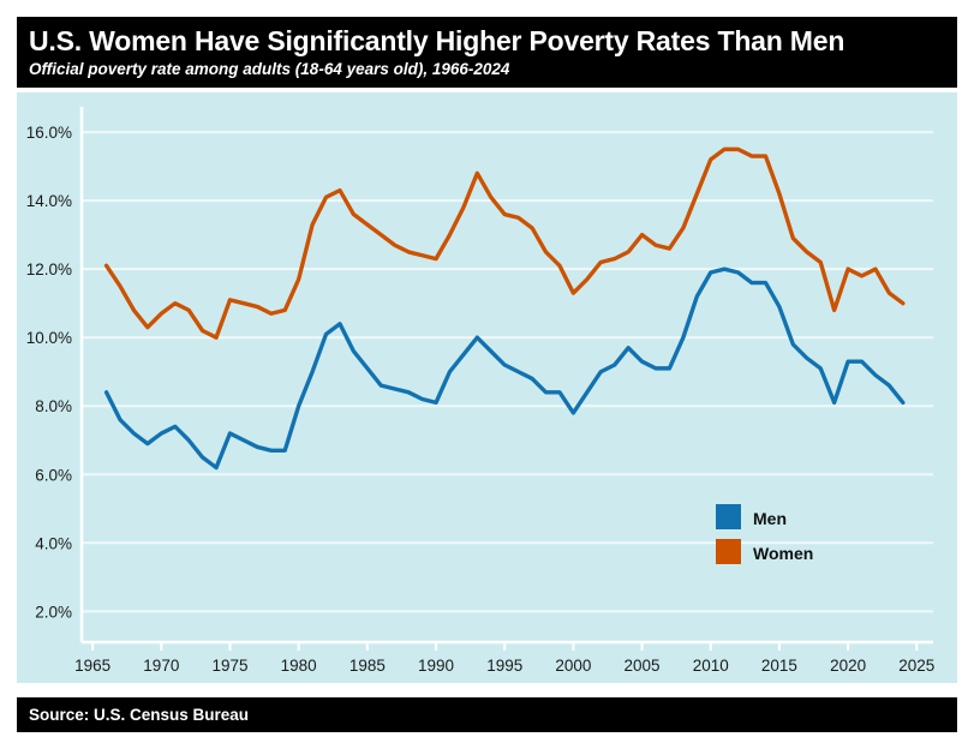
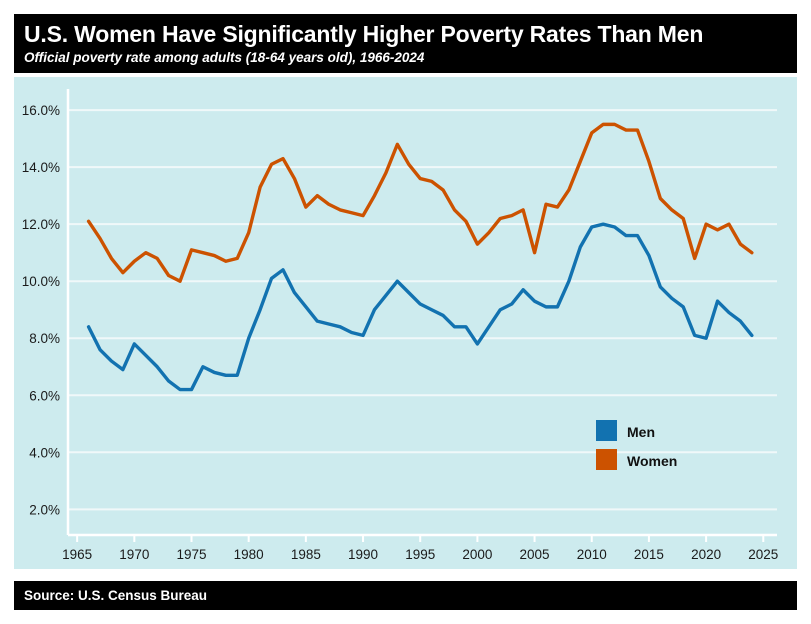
Men/1970: 7.2% -> 7.8%
Men/1975: 7.2% -> 6.2%
Women/1985: 13.3% -> 12.6%
Women/2005: 13.0% -> 11.0%
Men/2020: 9.3% -> 8.0%
